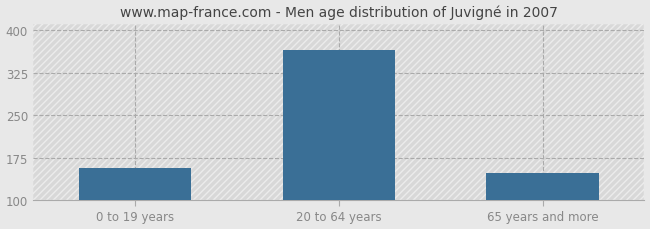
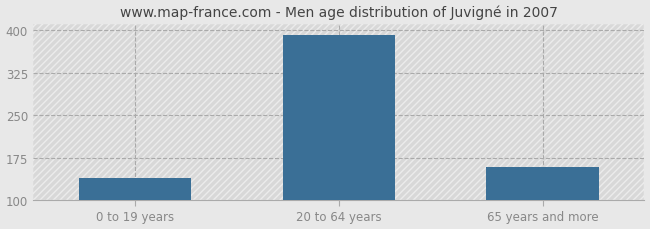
0 to 19 years: 156 -> 138
20 to 64 years: 364 -> 392
65 years and more: 148 -> 158
